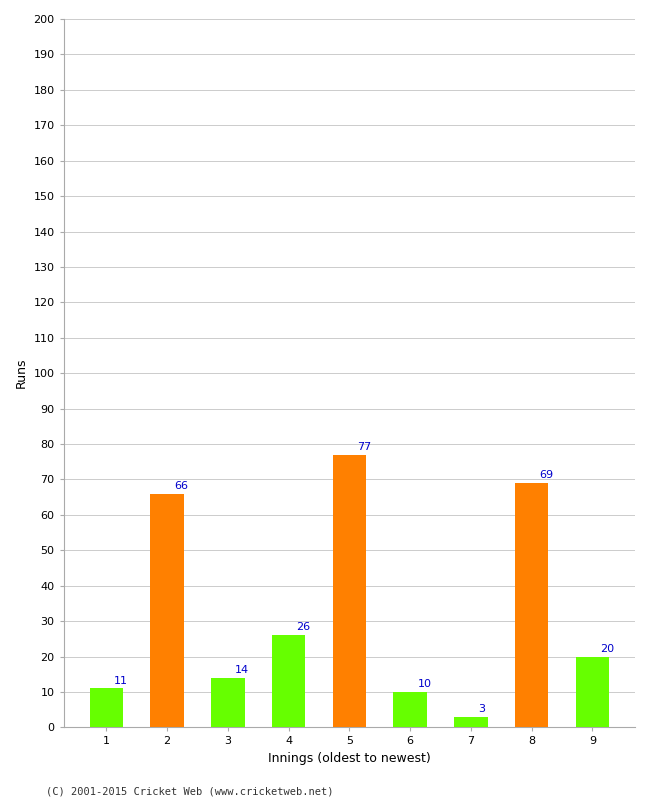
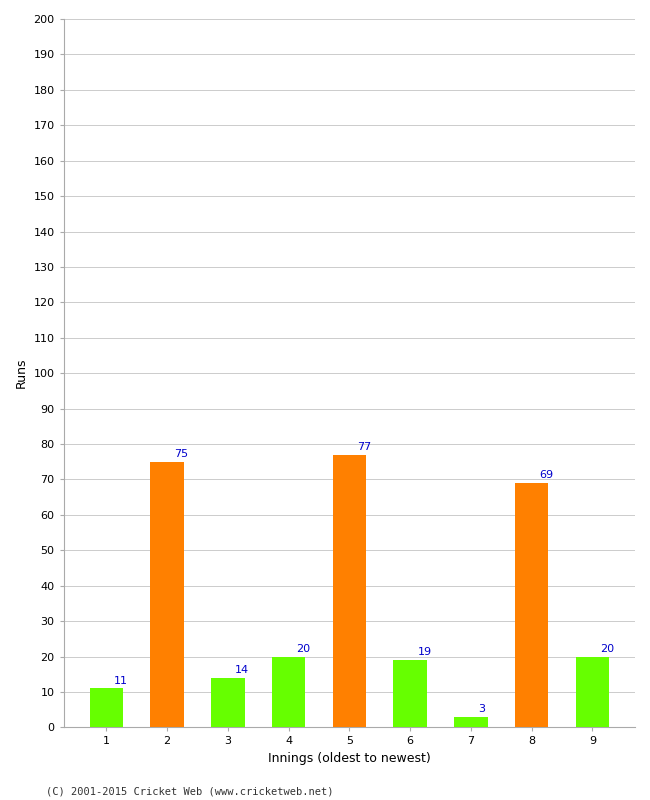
2: 66 -> 75
4: 26 -> 20
6: 10 -> 19
